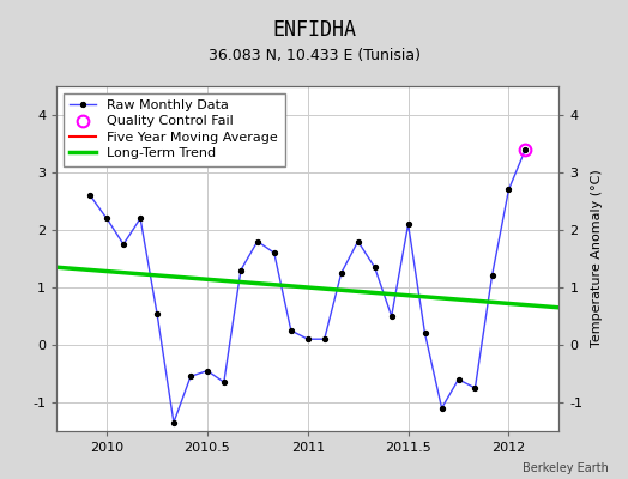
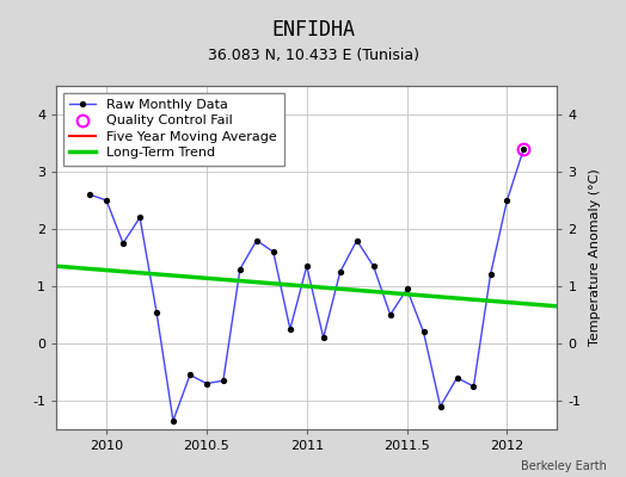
2010: 2.20 -> 2.50
2010.5: -0.45 -> -0.70
2011: 0.10 -> 1.35
2011.5: 2.10 -> 0.95
2012: 2.70 -> 2.50
